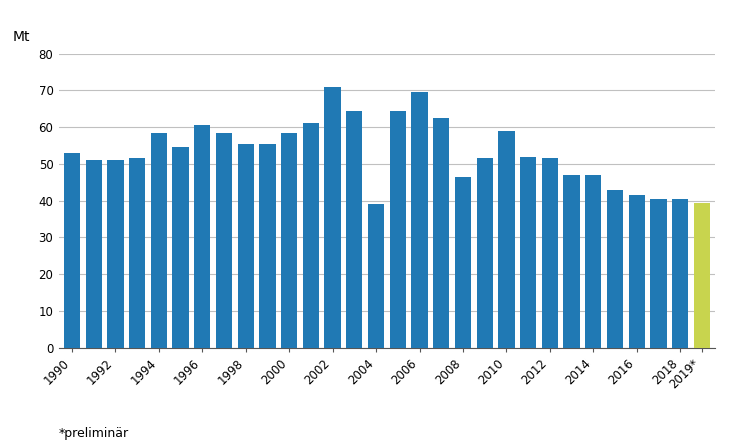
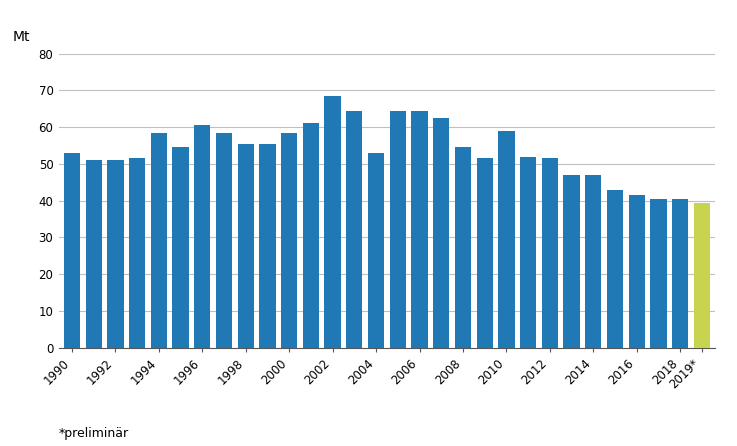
2002: 71.0 -> 68.5
2004: 39.0 -> 53.0
2006: 69.5 -> 64.5
2008: 46.5 -> 54.5
